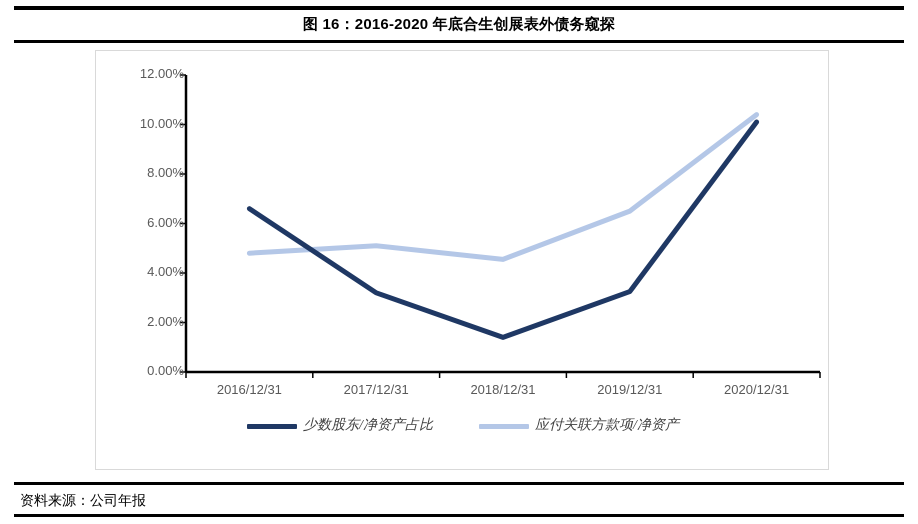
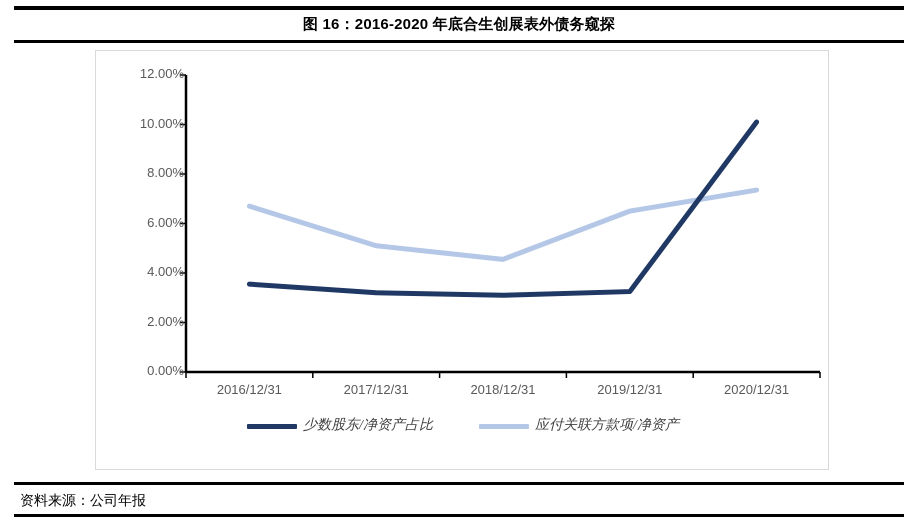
少数股东/净资产占比/2016/12/31: 6.6% -> 3.5%
应付关联方款项/净资产/2016/12/31: 4.8% -> 6.7%
少数股东/净资产占比/2018/12/31: 1.4% -> 3.1%
应付关联方款项/净资产/2020/12/31: 10.4% -> 7.3%
